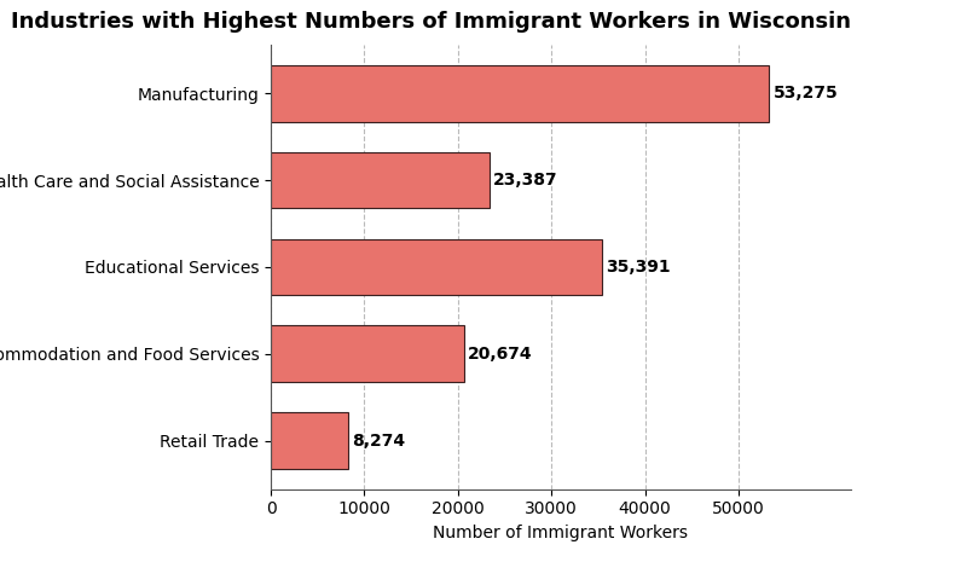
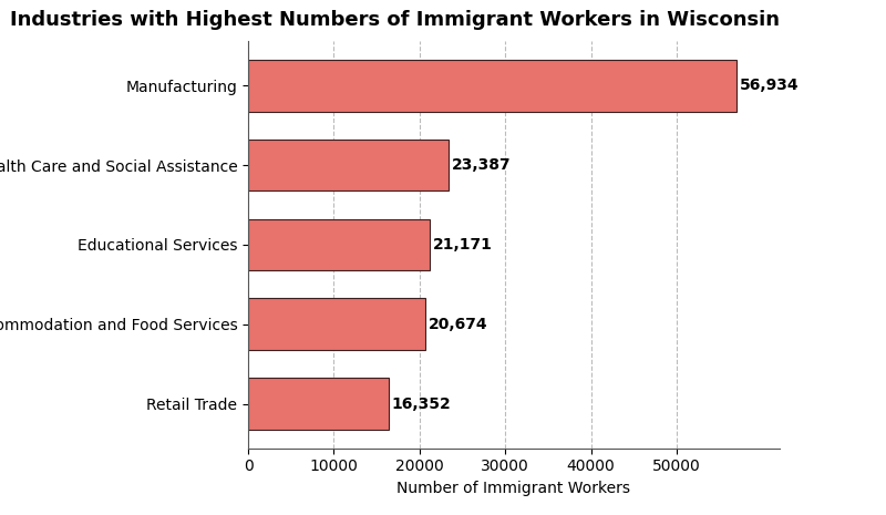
Manufacturing: 53,275 -> 56,934
Educational Services: 35,391 -> 21,171
Retail Trade: 8,274 -> 16,352
